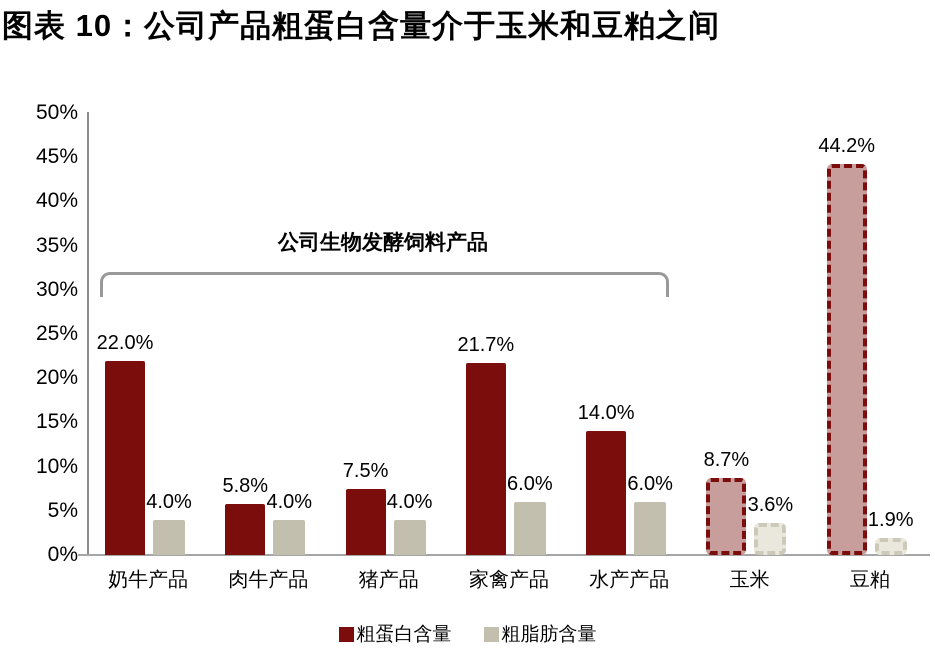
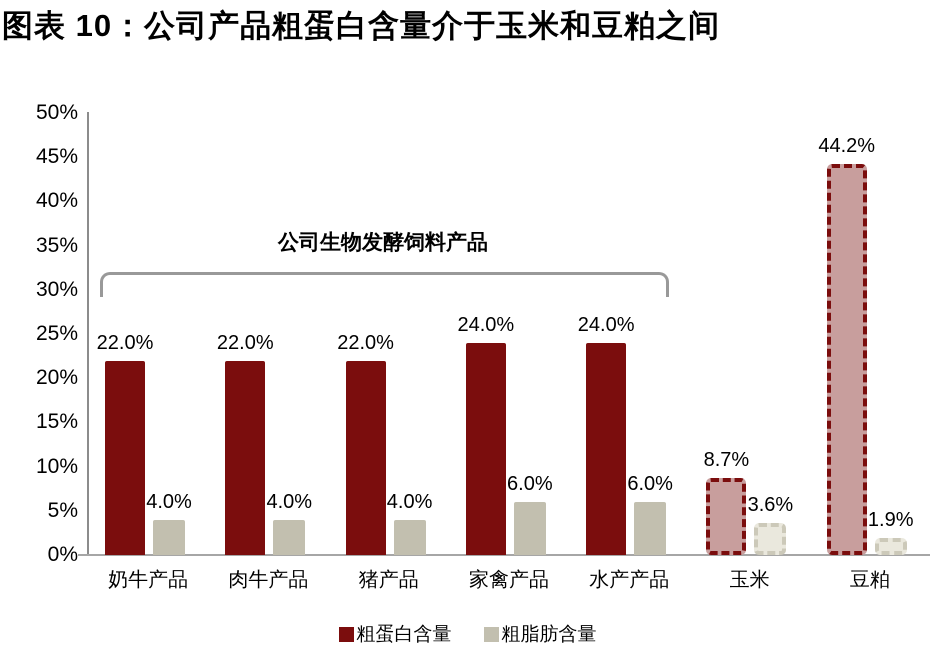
粗蛋白含量/肉牛产品: 5.8% -> 22.0%
粗蛋白含量/猪产品: 7.5% -> 22.0%
粗蛋白含量/家禽产品: 21.7% -> 24.0%
粗蛋白含量/水产产品: 14.0% -> 24.0%
